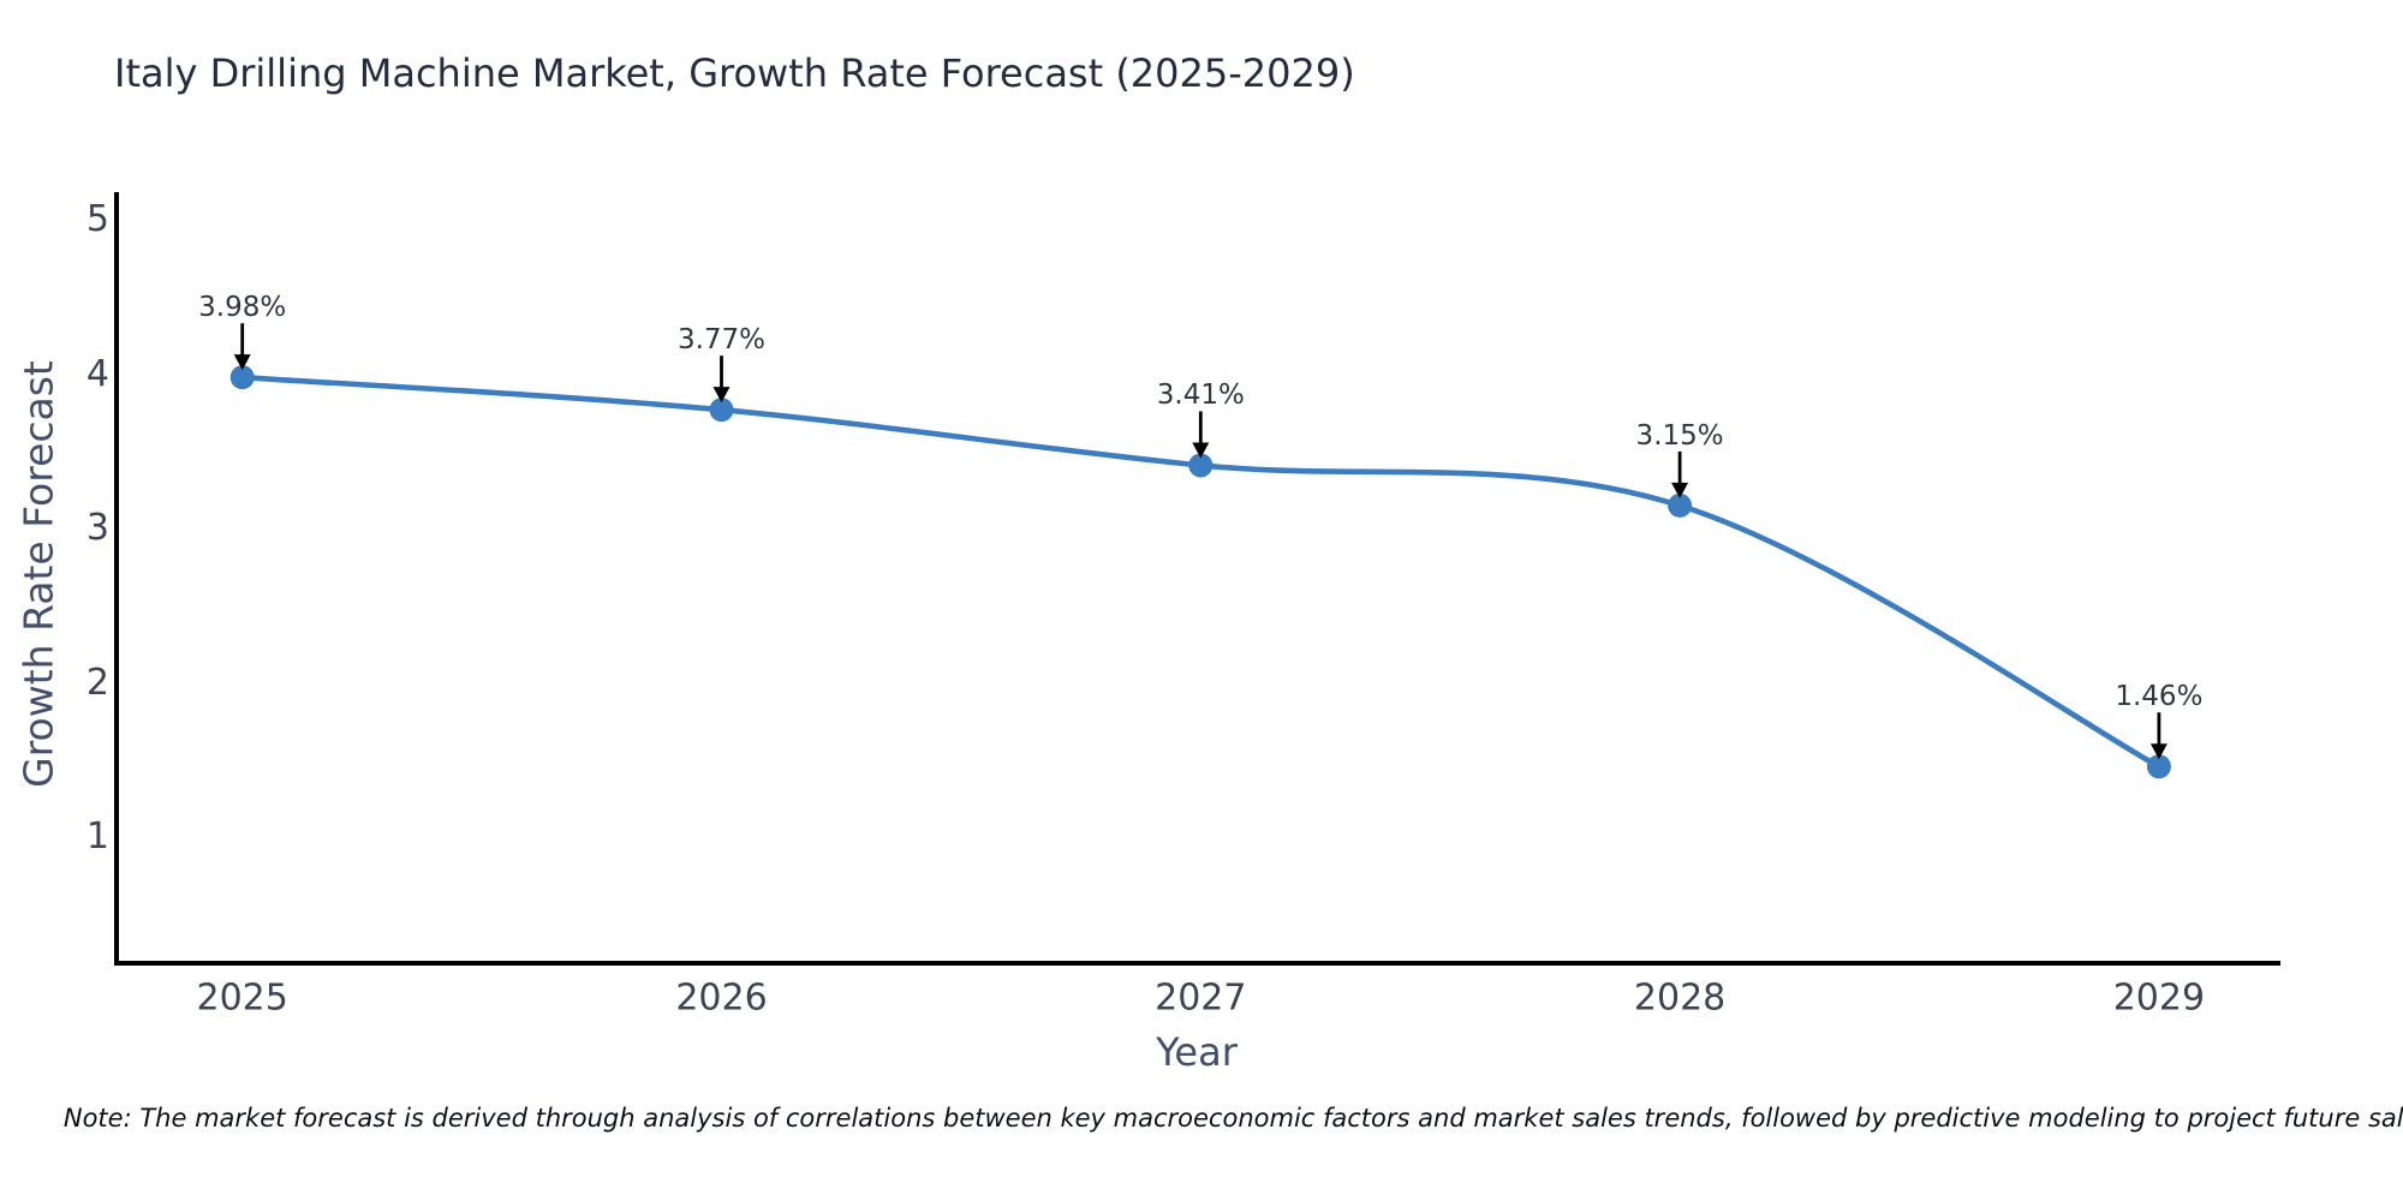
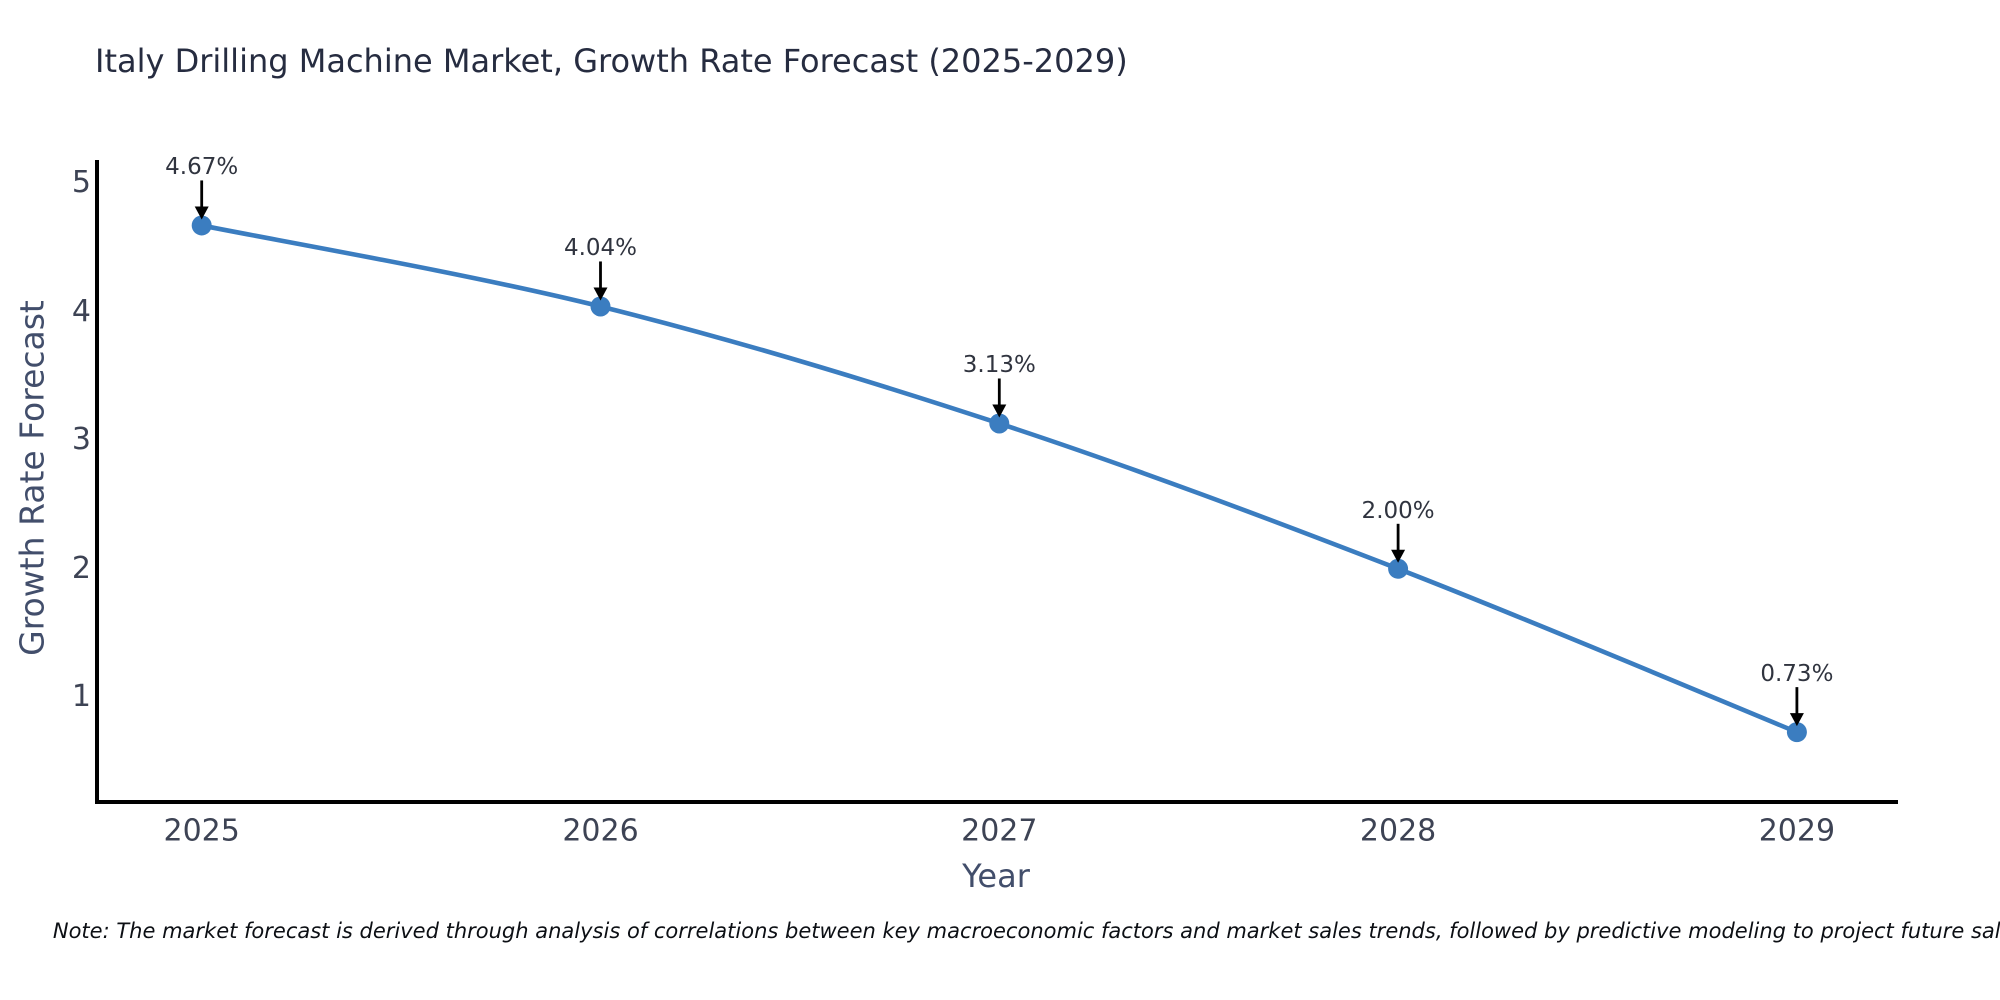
2025: 3.98% -> 4.67%
2026: 3.77% -> 4.04%
2027: 3.41% -> 3.13%
2028: 3.15% -> 2.00%
2029: 1.46% -> 0.73%
